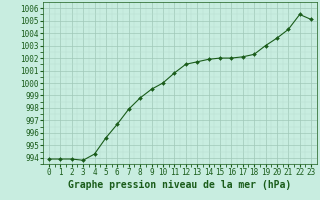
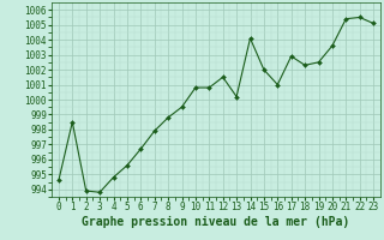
0: 993.9 -> 994.6
1: 993.9 -> 998.5
4: 994.3 -> 994.8
10: 1000.0 -> 1000.8
13: 1001.7 -> 1000.2
14: 1001.9 -> 1004.1
16: 1002.0 -> 1001.0
17: 1002.1 -> 1002.9
19: 1003.0 -> 1002.5
21: 1004.3 -> 1005.4
